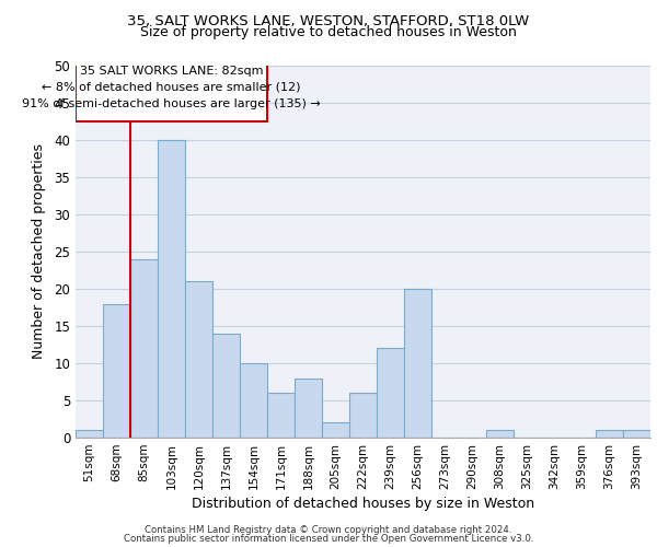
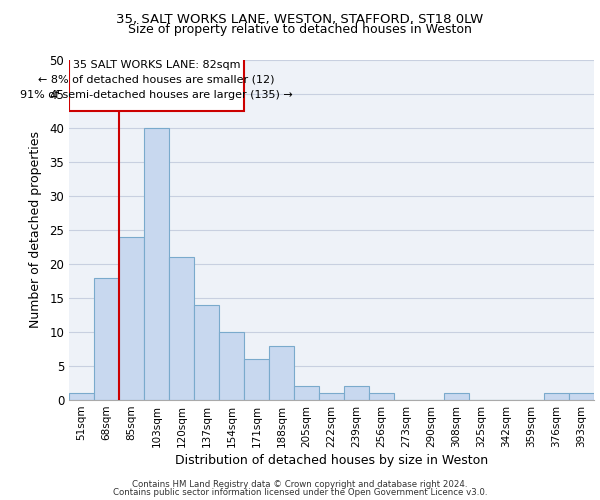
222sqm: 6 -> 1
239sqm: 12 -> 2
256sqm: 20 -> 1
